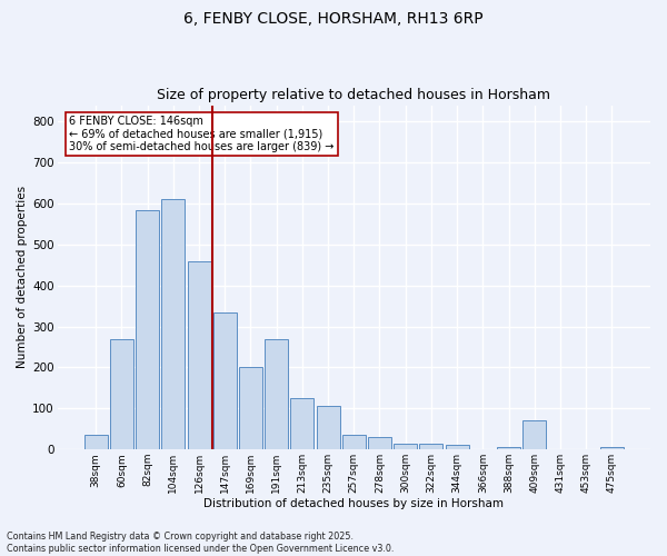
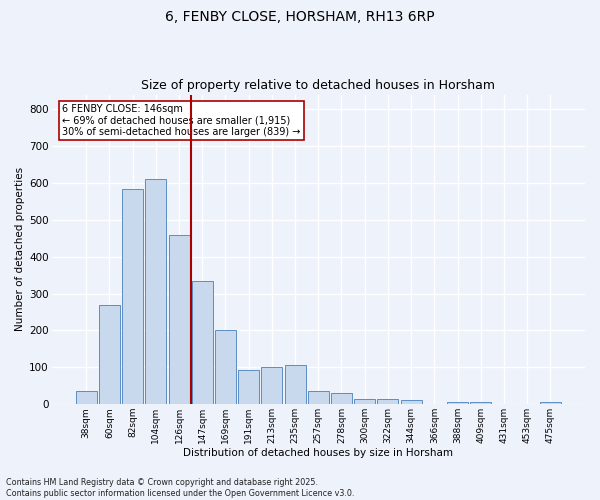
191sqm: 270 -> 92
213sqm: 125 -> 100
409sqm: 70 -> 5
